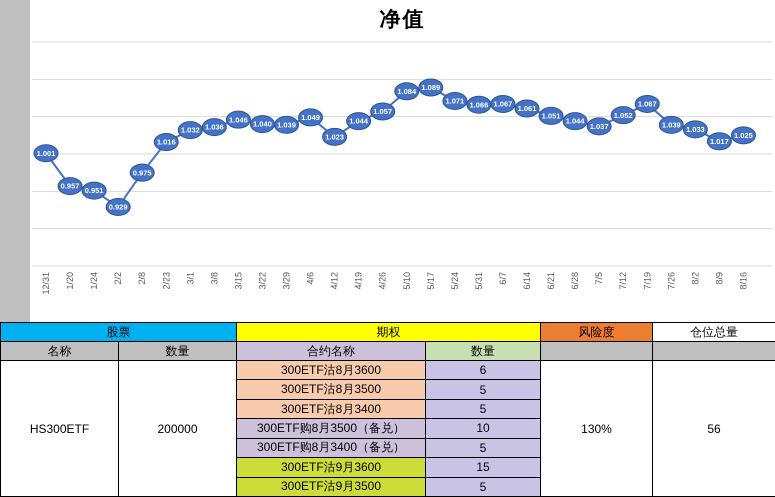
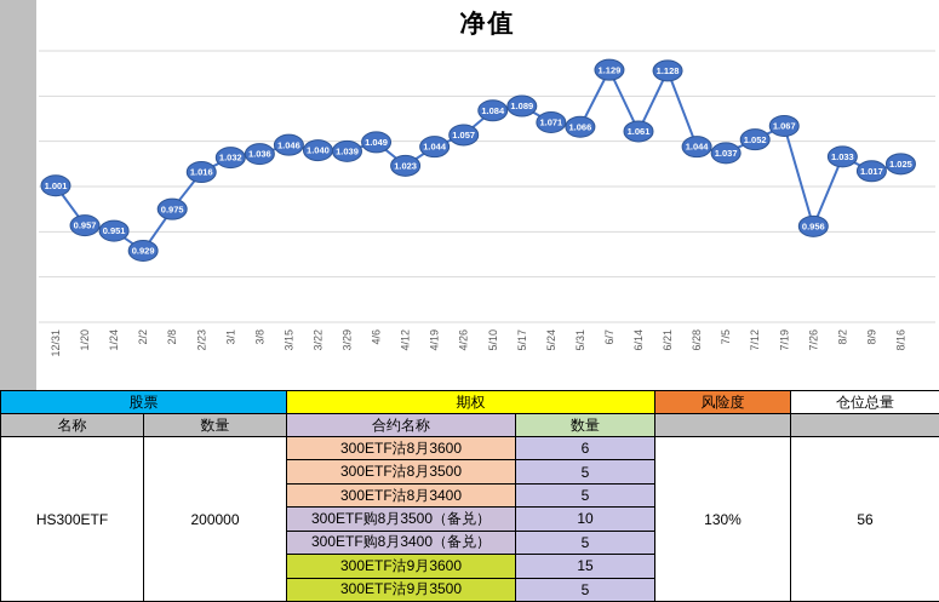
6/7: 1.067 -> 1.129
6/21: 1.051 -> 1.128
7/26: 1.039 -> 0.956
